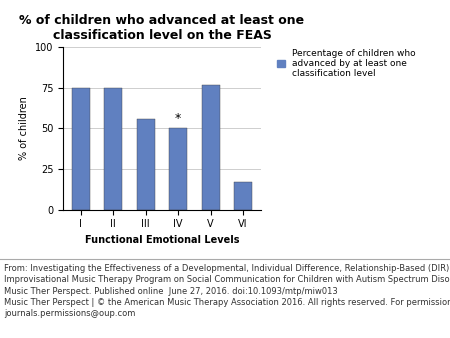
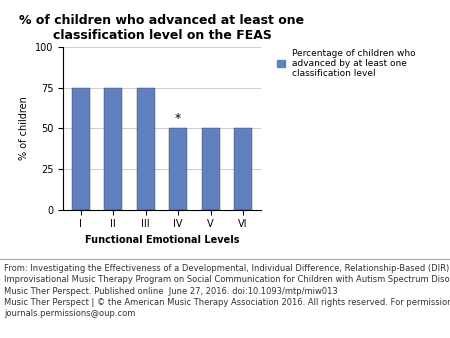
III: 56 -> 75
V: 77 -> 50
VI: 17 -> 50
